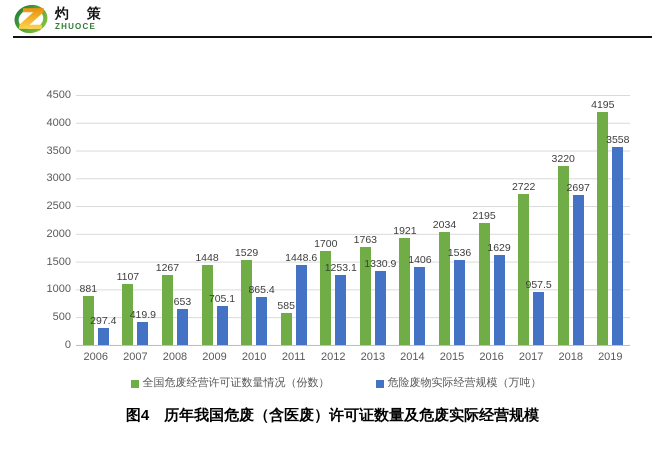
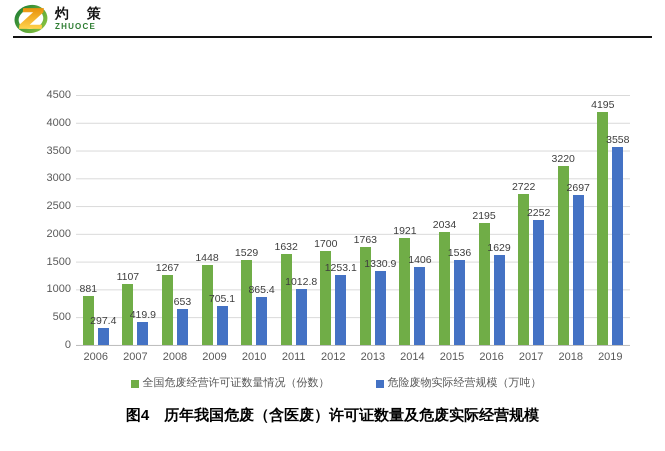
全国危废经营许可证数量情况（份数）/2011: 585 -> 1632
危险废物实际经营规模（万吨）/2011: 1448.6 -> 1012.8
危险废物实际经营规模（万吨）/2017: 957.5 -> 2252
